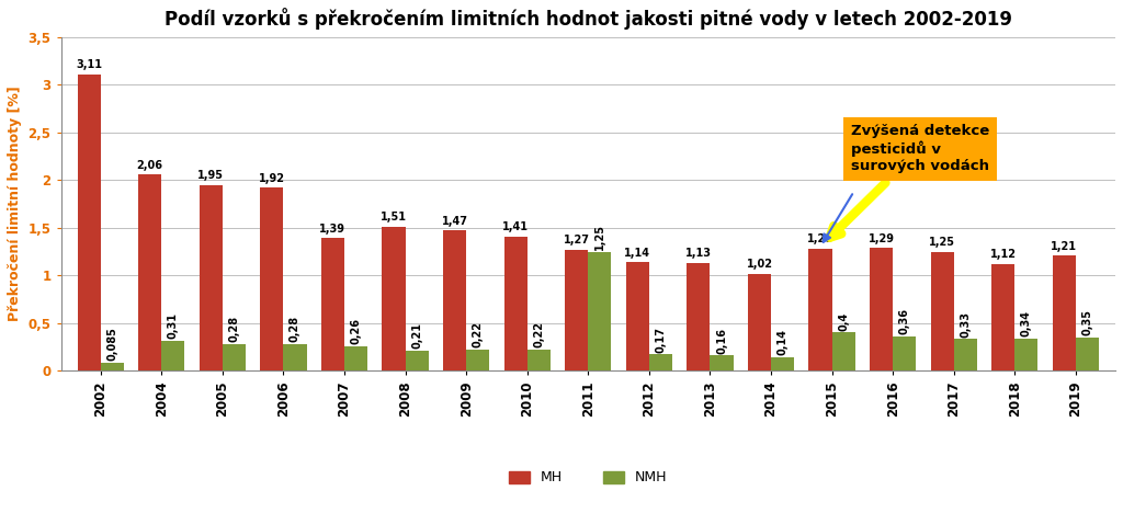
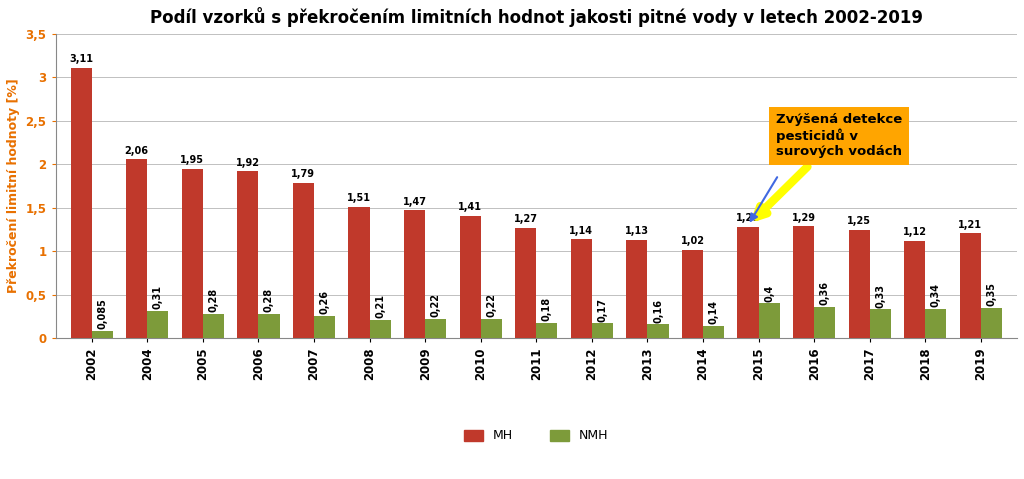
MH/2007: 1,39 -> 1,79
NMH/2011: 1,25 -> 0,18
